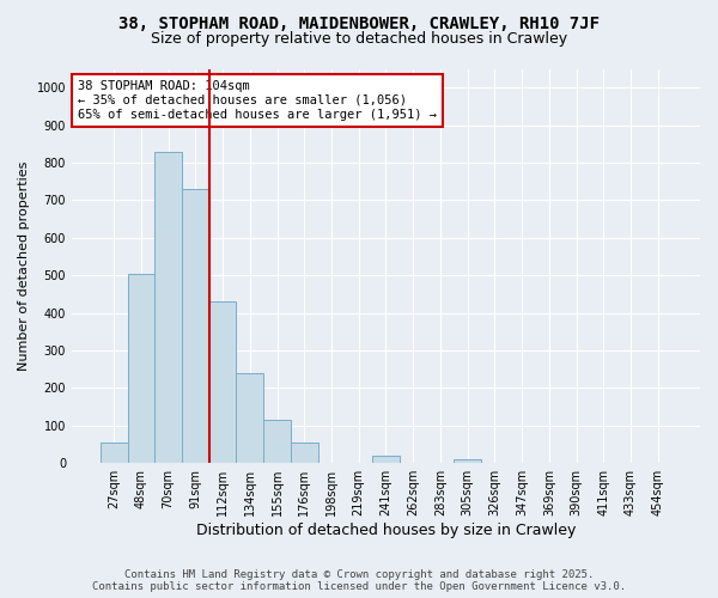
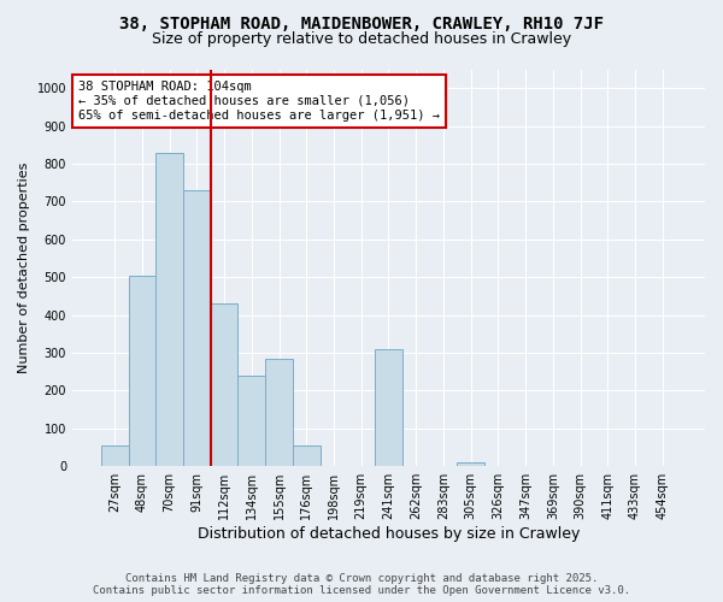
155sqm: 115 -> 285
241sqm: 20 -> 310
